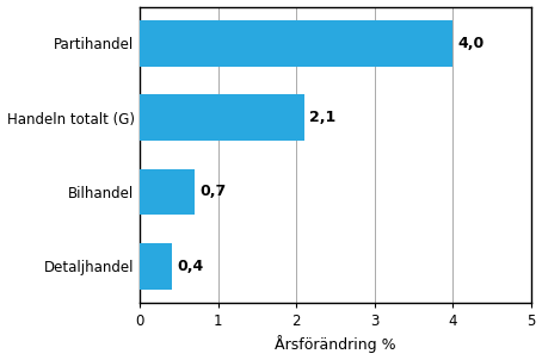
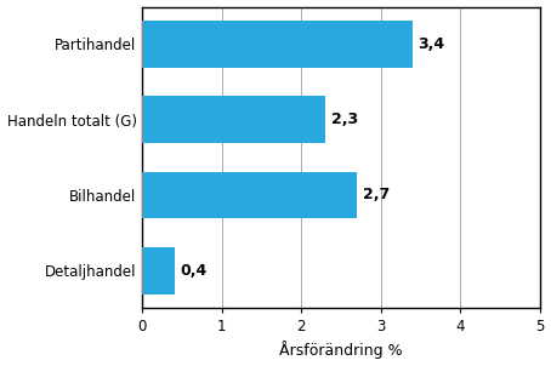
Partihandel: 4,0 -> 3,4
Handeln totalt (G): 2,1 -> 2,3
Bilhandel: 0,7 -> 2,7
